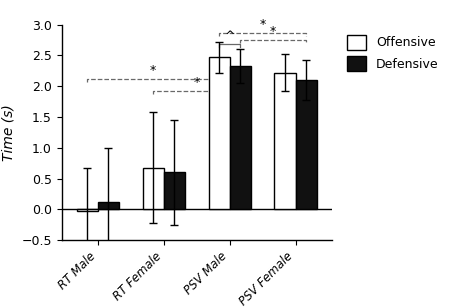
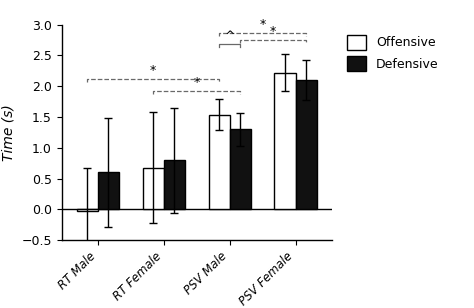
Defensive/RT Male: 0.12 -> 0.60
Defensive/RT Female: 0.60 -> 0.80
Offensive/PSV Male: 2.47 -> 1.54
Defensive/PSV Male: 2.33 -> 1.30
